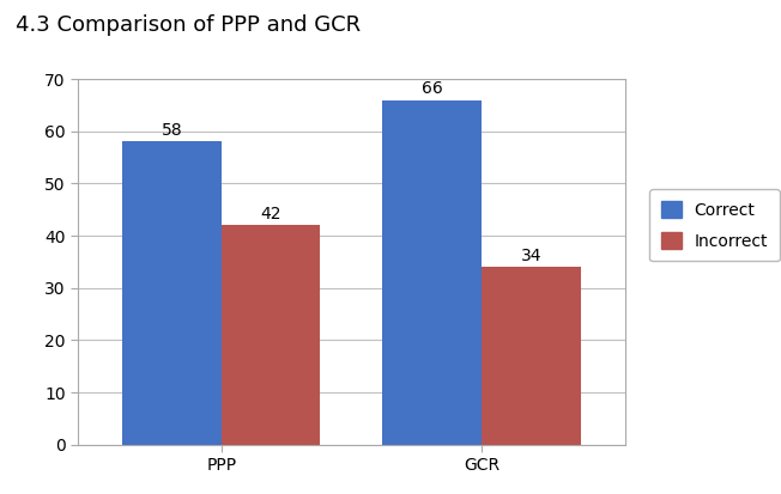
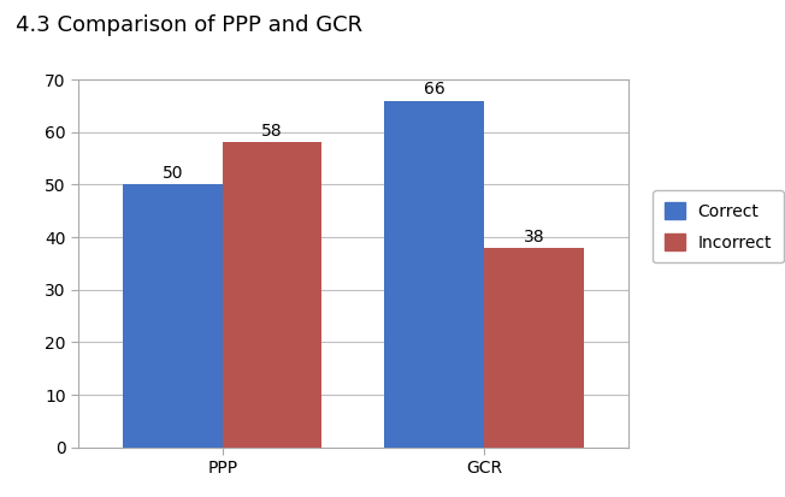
Correct/PPP: 58 -> 50
Incorrect/PPP: 42 -> 58
Incorrect/GCR: 34 -> 38
